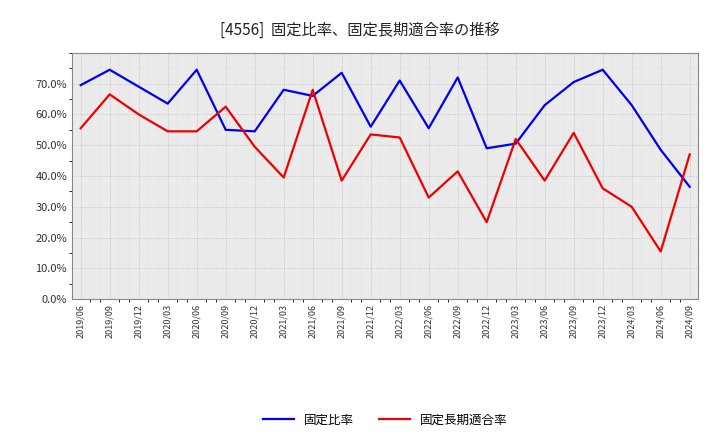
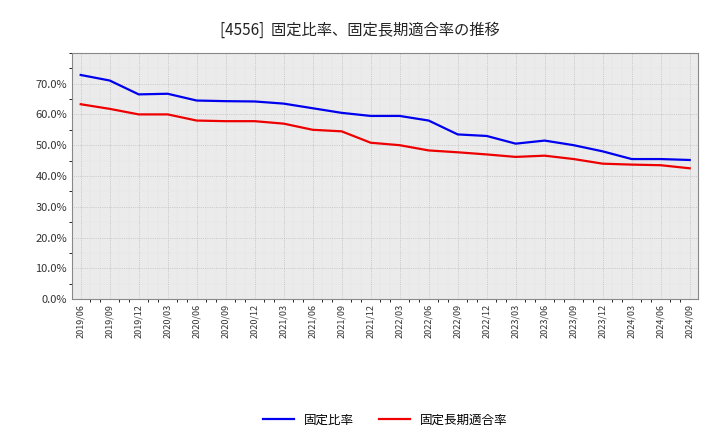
固定比率/2019/06: 69.5% -> 72.8%
固定長期適合率/2019/06: 55.5% -> 63.3%
固定比率/2019/09: 74.5% -> 71.0%
固定長期適合率/2019/09: 66.5% -> 61.8%
固定比率/2019/12: 69.0% -> 66.5%
固定比率/2020/03: 63.5% -> 66.7%
固定長期適合率/2020/03: 54.5% -> 60.0%
固定比率/2020/06: 74.5% -> 64.5%
固定長期適合率/2020/06: 54.5% -> 58.0%
固定比率/2020/09: 55.0% -> 64.3%
固定長期適合率/2020/09: 62.5% -> 57.8%
固定比率/2020/12: 54.5% -> 64.2%
固定長期適合率/2020/12: 49.5% -> 57.8%
固定比率/2021/03: 68.0% -> 63.5%
固定長期適合率/2021/03: 39.5% -> 57.0%
固定比率/2021/06: 66.0% -> 62.0%
固定長期適合率/2021/06: 68.0% -> 55.0%
固定比率/2021/09: 73.5% -> 60.5%
固定長期適合率/2021/09: 38.5% -> 54.5%
固定比率/2021/12: 56.0% -> 59.5%
固定長期適合率/2021/12: 53.5% -> 50.8%
固定比率/2022/03: 71.0% -> 59.5%
固定長期適合率/2022/03: 52.5% -> 50.0%
固定比率/2022/06: 55.5% -> 58.0%
固定長期適合率/2022/06: 33.0% -> 48.3%
固定比率/2022/09: 72.0% -> 53.5%
固定長期適合率/2022/09: 41.5% -> 47.7%
固定比率/2022/12: 49.0% -> 53.0%
固定長期適合率/2022/12: 25.0% -> 47.0%
固定長期適合率/2023/03: 52.0% -> 46.2%
固定比率/2023/06: 63.0% -> 51.5%
固定長期適合率/2023/06: 38.5% -> 46.6%
固定比率/2023/09: 70.5% -> 50.0%
固定長期適合率/2023/09: 54.0% -> 45.5%
固定比率/2023/12: 74.5% -> 48.0%
固定長期適合率/2023/12: 36.0% -> 44.0%
固定比率/2024/03: 63.0% -> 45.5%
固定長期適合率/2024/03: 30.0% -> 43.7%
固定比率/2024/06: 48.5% -> 45.5%
固定長期適合率/2024/06: 15.5% -> 43.5%
固定比率/2024/09: 36.5% -> 45.2%
固定長期適合率/2024/09: 47.0% -> 42.5%
